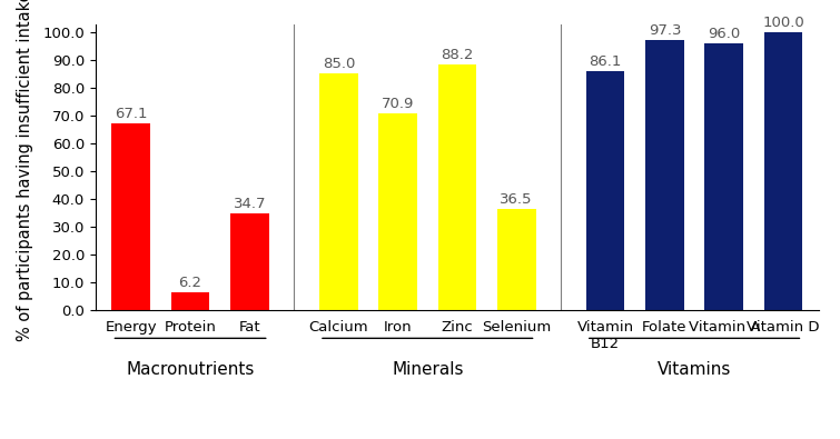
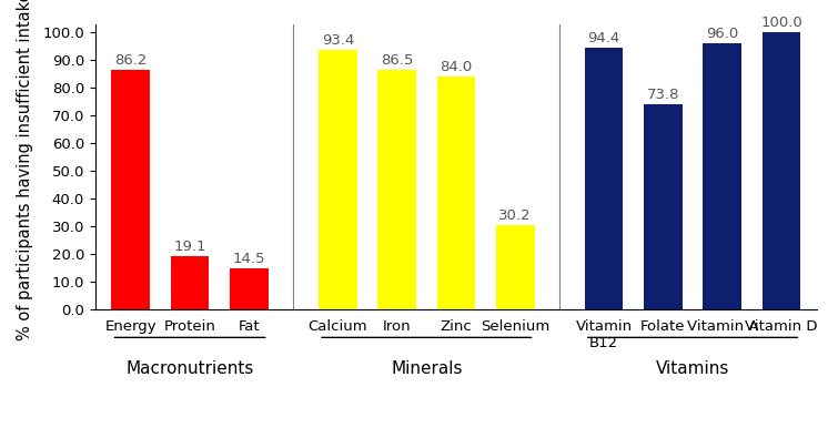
Energy: 67.1 -> 86.2
Protein: 6.2 -> 19.1
Fat: 34.7 -> 14.5
Calcium: 85.0 -> 93.4
Iron: 70.9 -> 86.5
Zinc: 88.2 -> 84.0
Selenium: 36.5 -> 30.2
Vitamin B12: 86.1 -> 94.4
Folate: 97.3 -> 73.8
